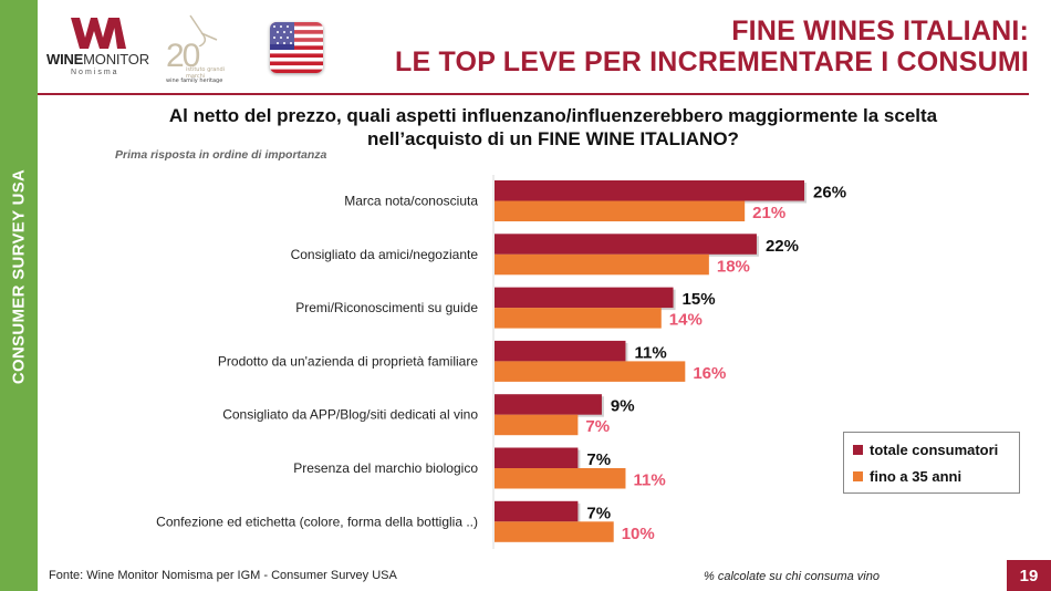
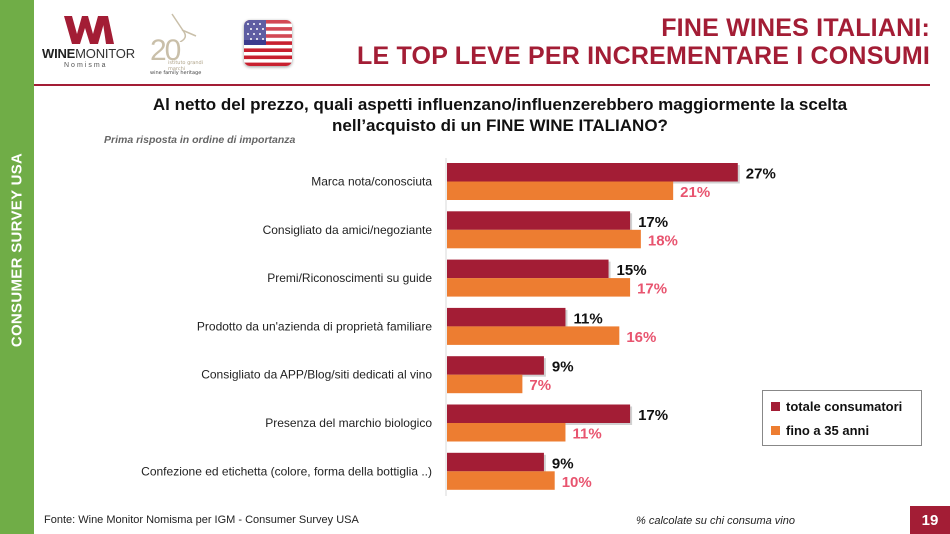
totale consumatori/Marca nota/conosciuta: 26% -> 27%
totale consumatori/Consigliato da amici/negoziante: 22% -> 17%
fino a 35 anni/Premi/Riconoscimenti su guide: 14% -> 17%
totale consumatori/Presenza del marchio biologico: 7% -> 17%
totale consumatori/Confezione ed etichetta (colore, forma della bottiglia ..): 7% -> 9%
